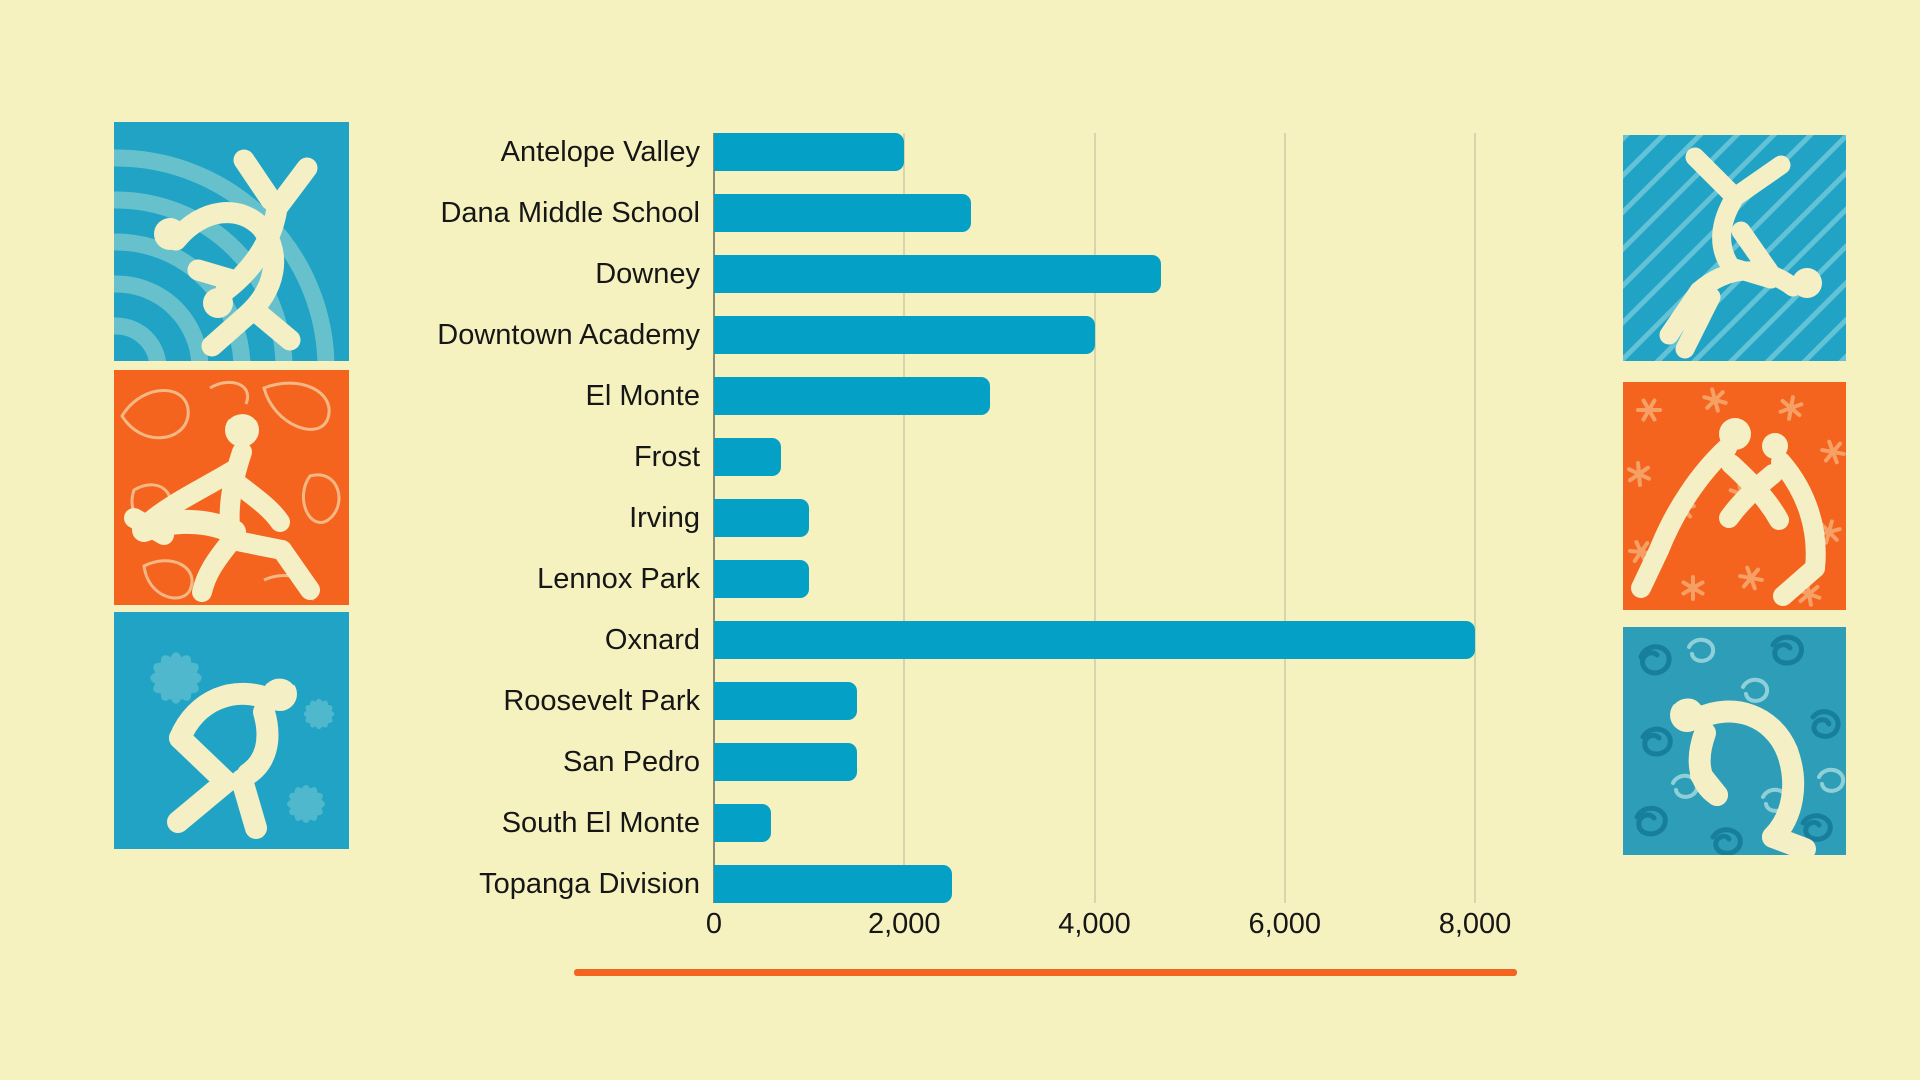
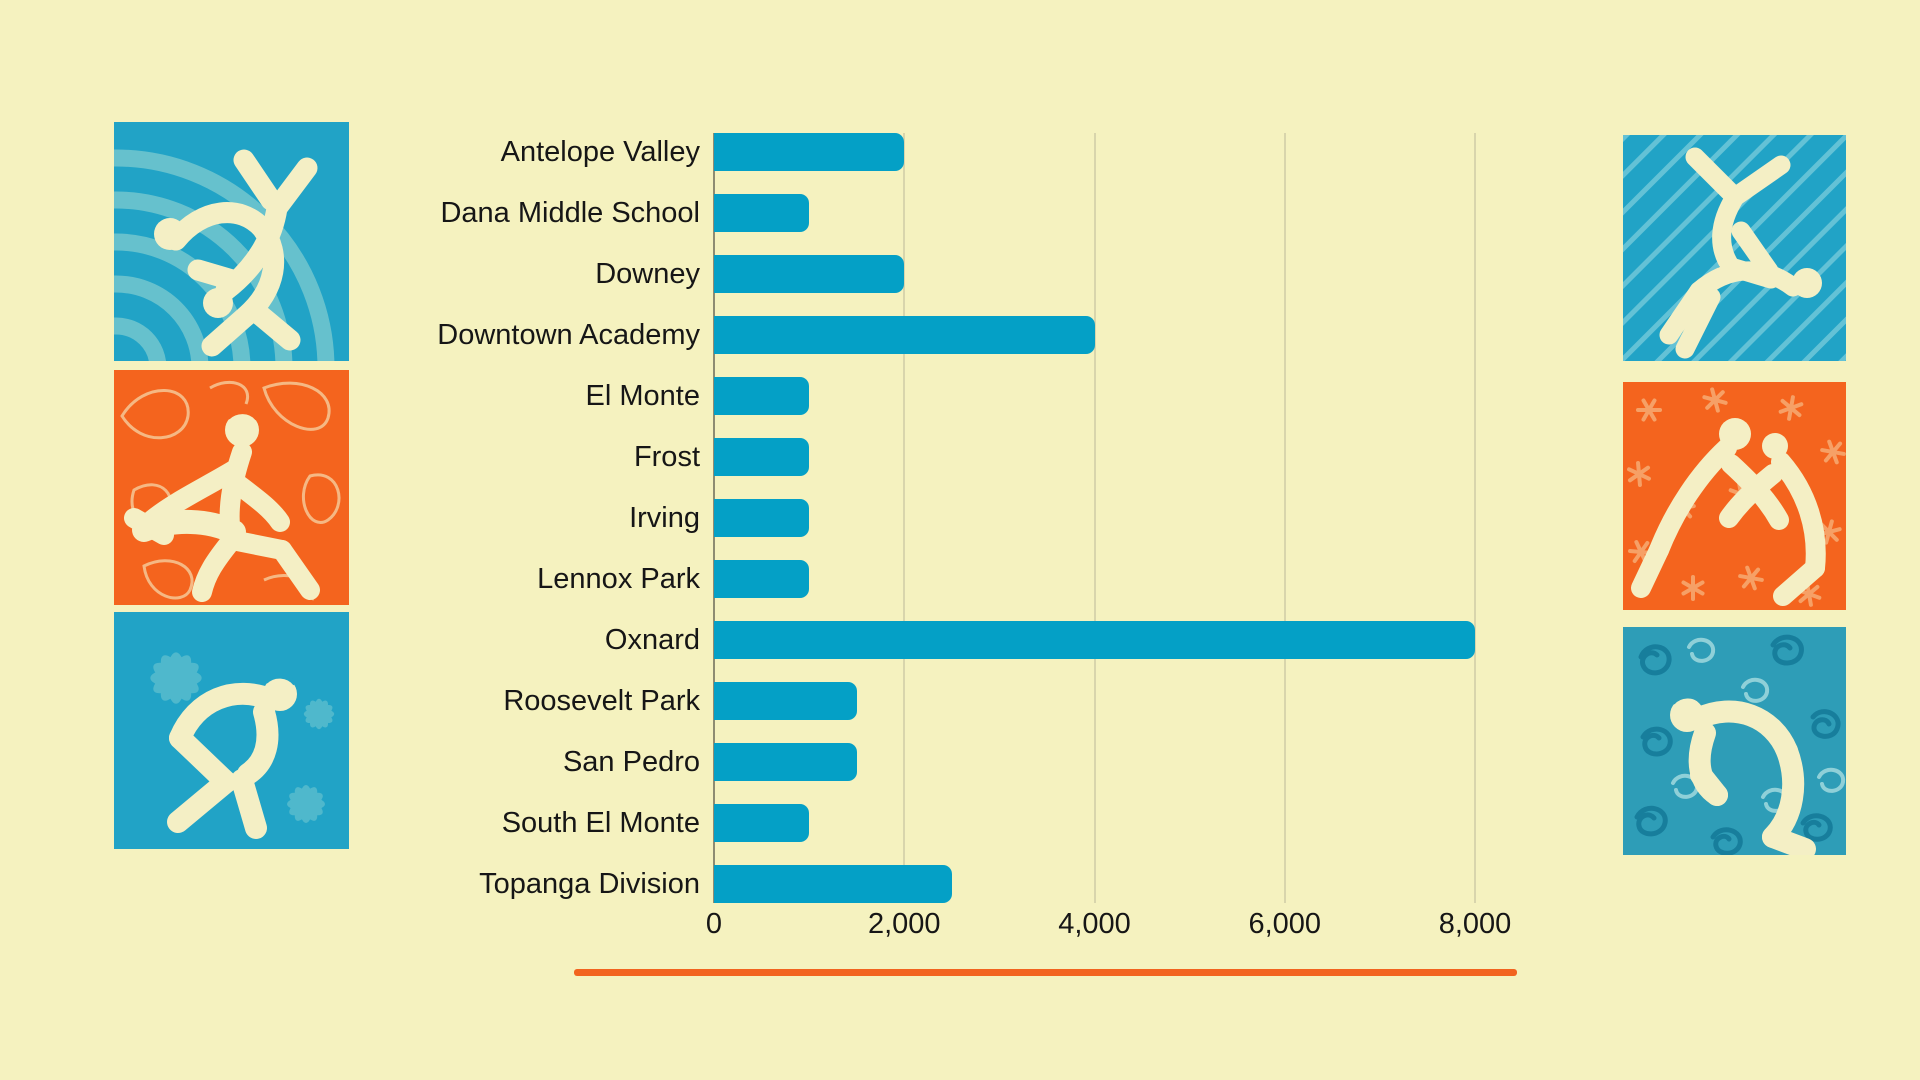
Dana Middle School: 2700 -> 1000
Downey: 4700 -> 2000
El Monte: 2900 -> 1000
Frost: 700 -> 1000
South El Monte: 600 -> 1000
